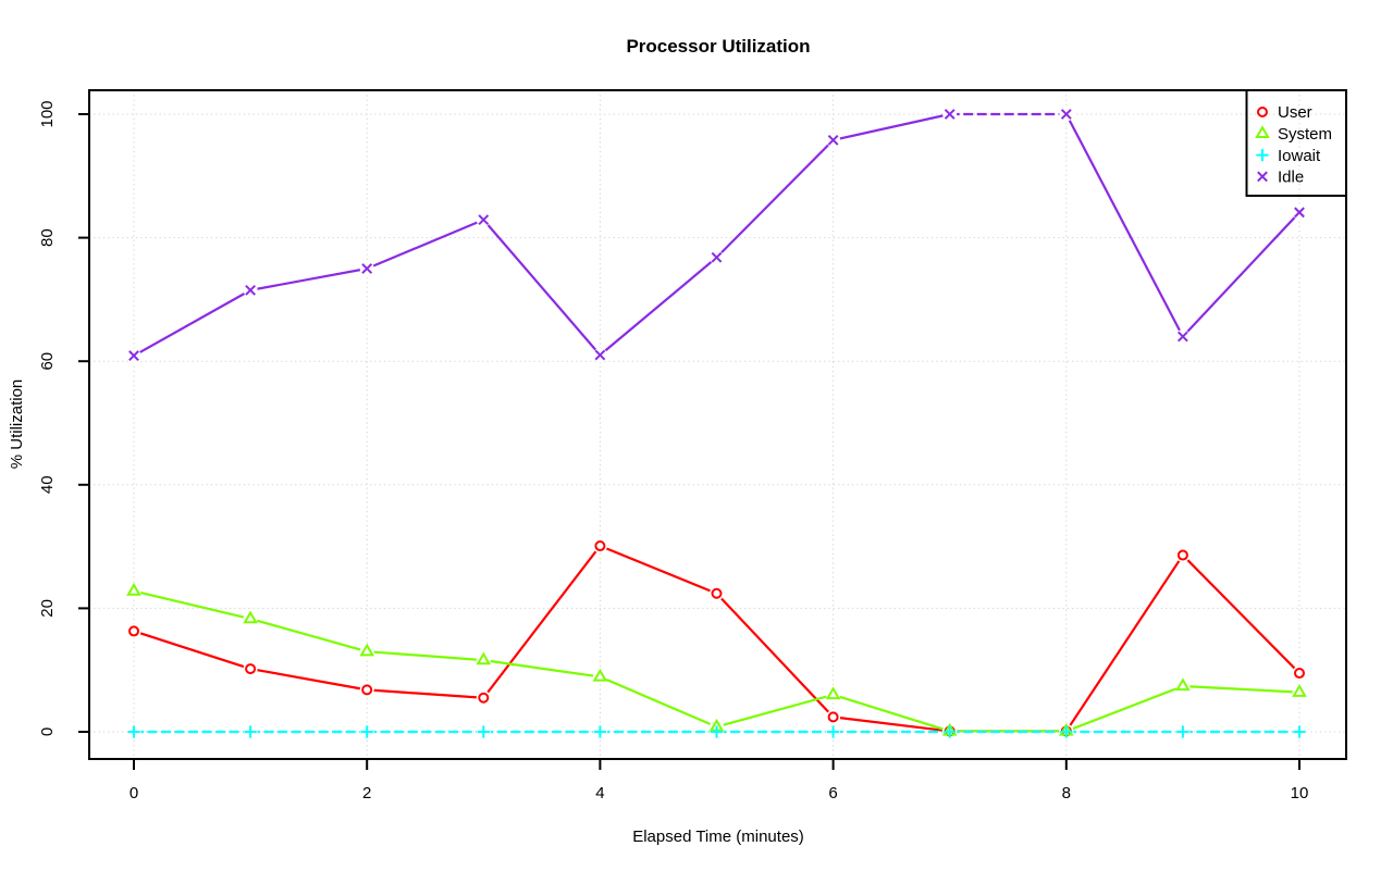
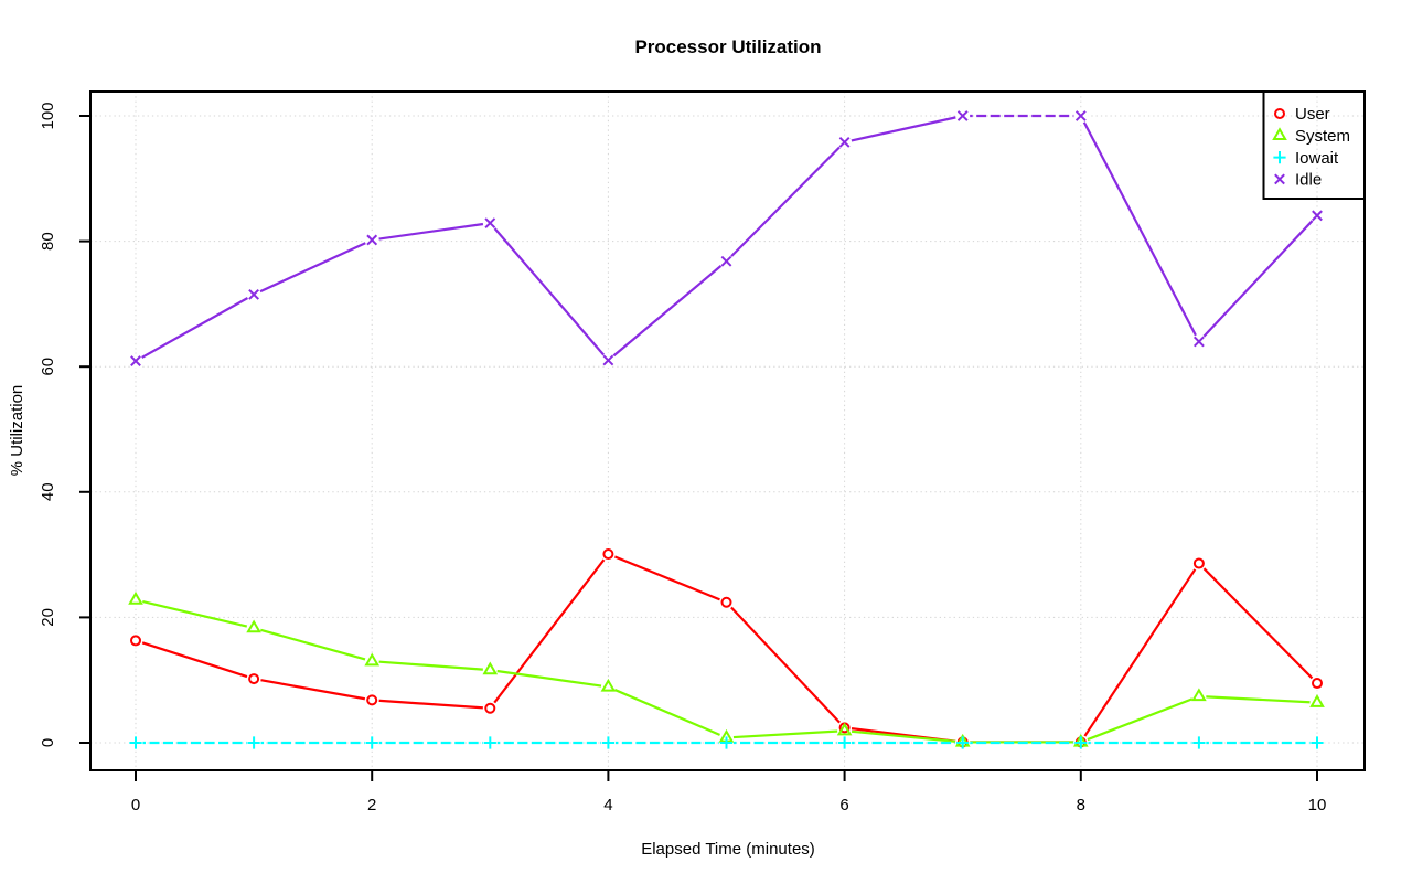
Idle/2: 75 -> 80
System/6: 6 -> 2
